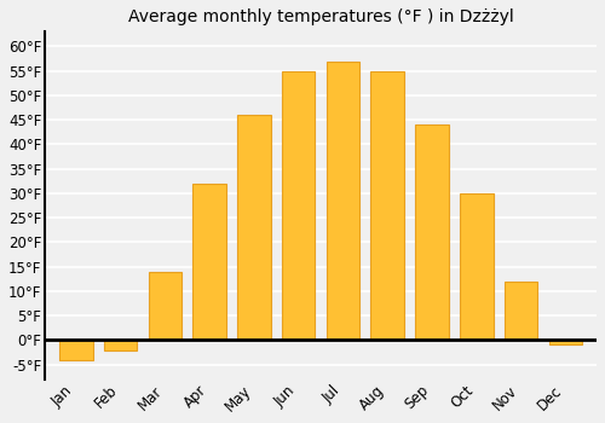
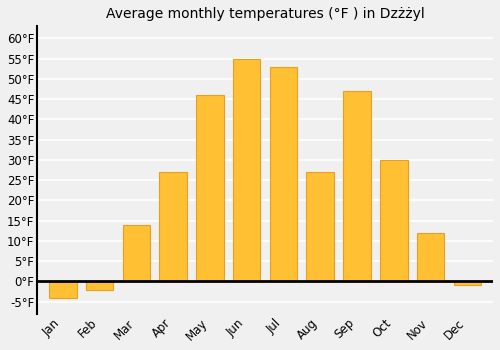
Apr: 32°F -> 27°F
Jul: 57°F -> 53°F
Aug: 55°F -> 27°F
Sep: 44°F -> 47°F
